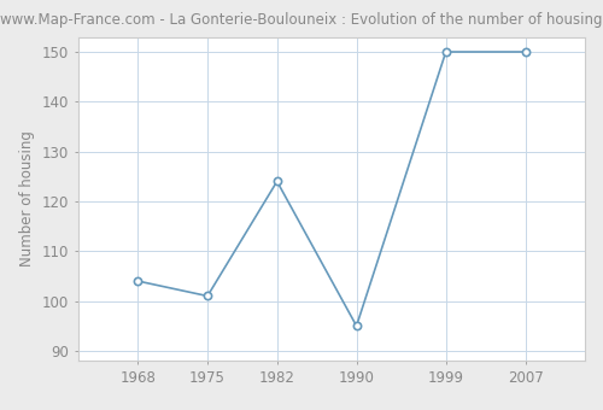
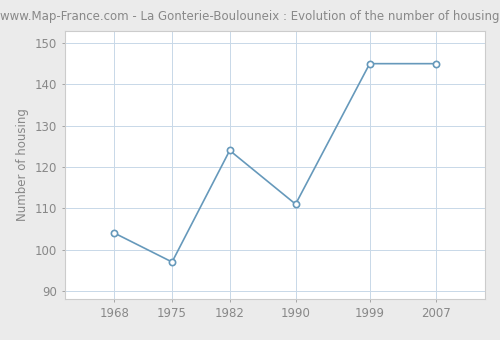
1975: 101 -> 97
1990: 95 -> 111
1999: 150 -> 145
2007: 150 -> 145
